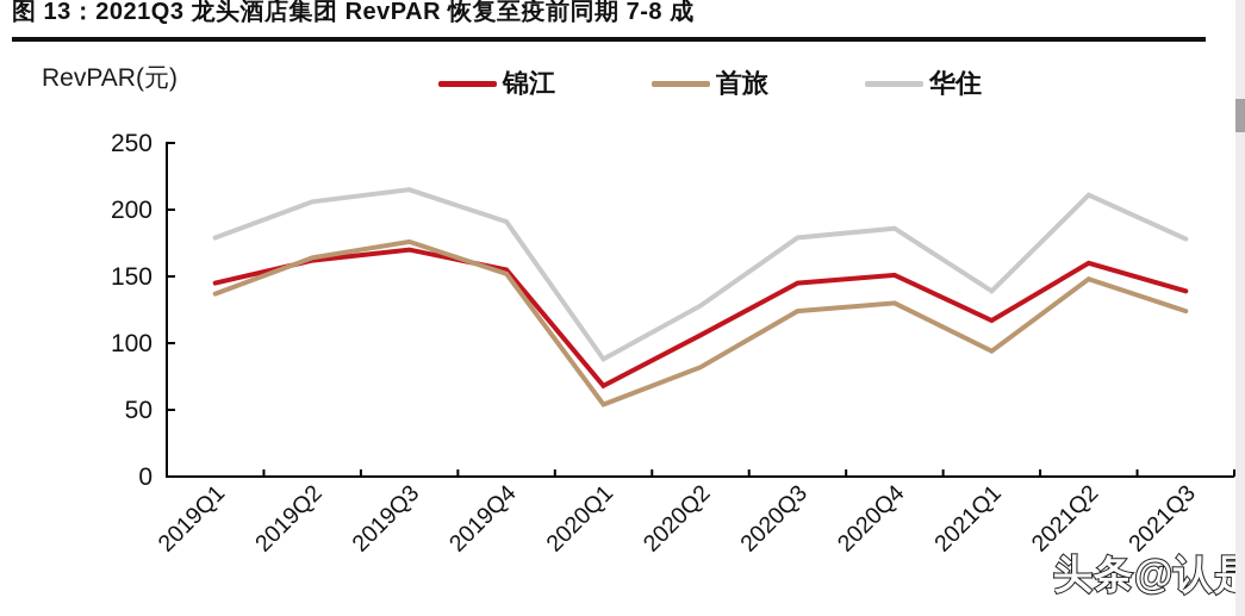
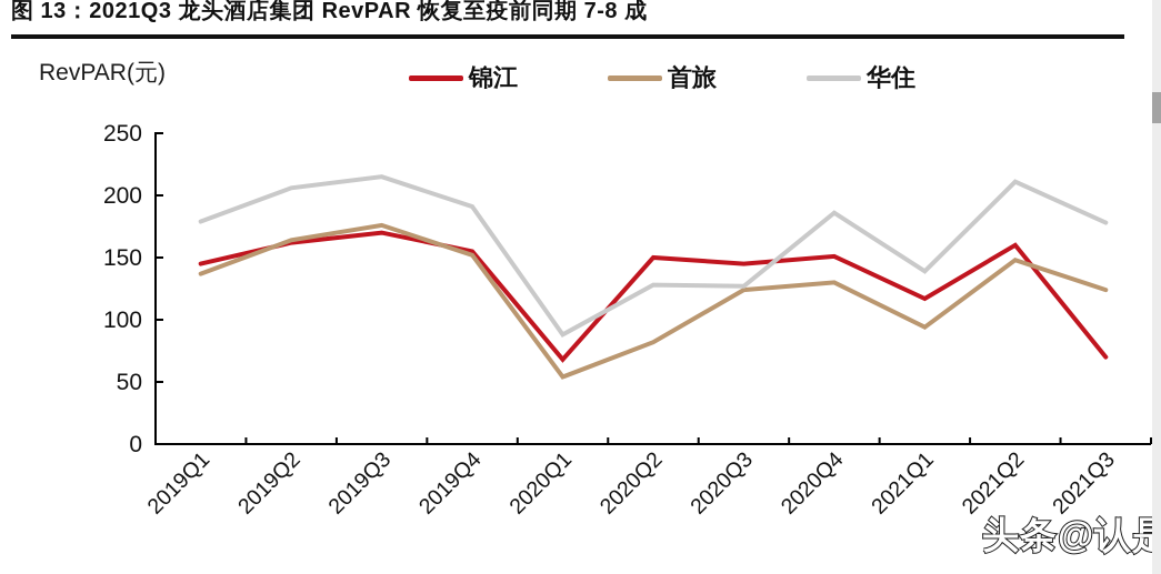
锦江/2020Q2: 106 -> 150
华住/2020Q3: 179 -> 127
锦江/2021Q3: 139 -> 70
